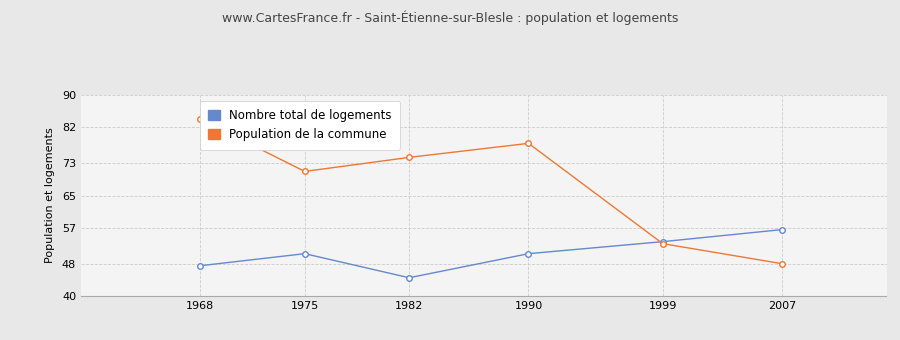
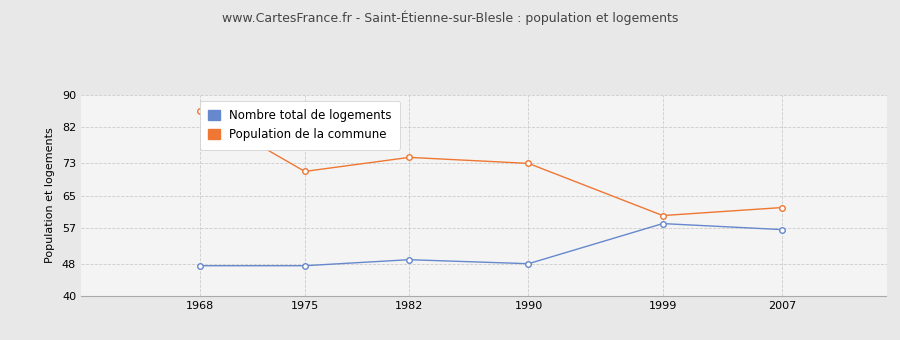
Population de la commune/1968: 84.0 -> 86.0
Nombre total de logements/1975: 50.5 -> 47.5
Nombre total de logements/1982: 44.5 -> 49.0
Nombre total de logements/1990: 50.5 -> 48.0
Population de la commune/1990: 78.0 -> 73.0
Nombre total de logements/1999: 53.5 -> 58.0
Population de la commune/1999: 53.0 -> 60.0
Population de la commune/2007: 48.0 -> 62.0
